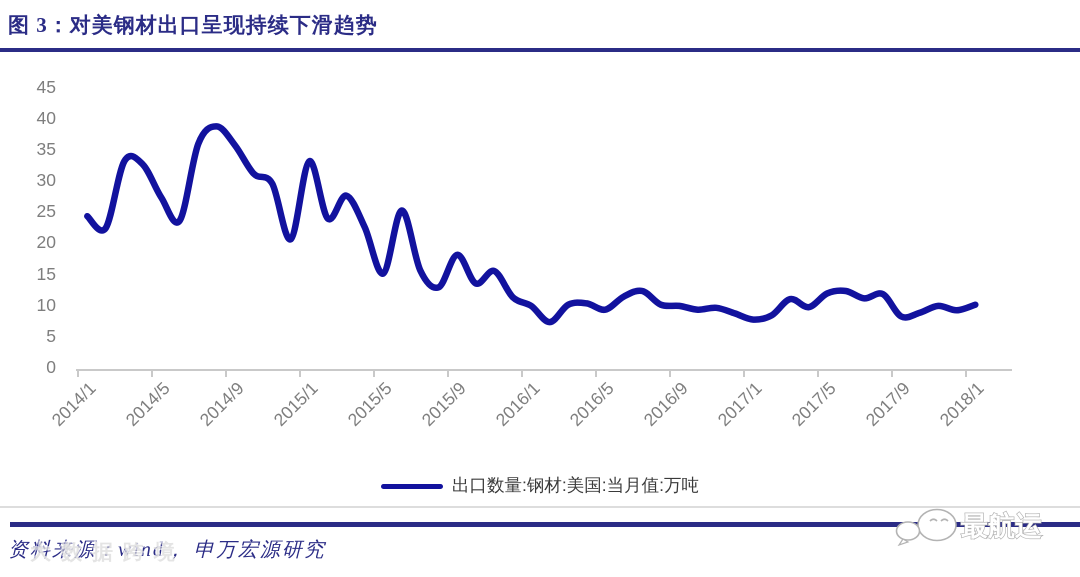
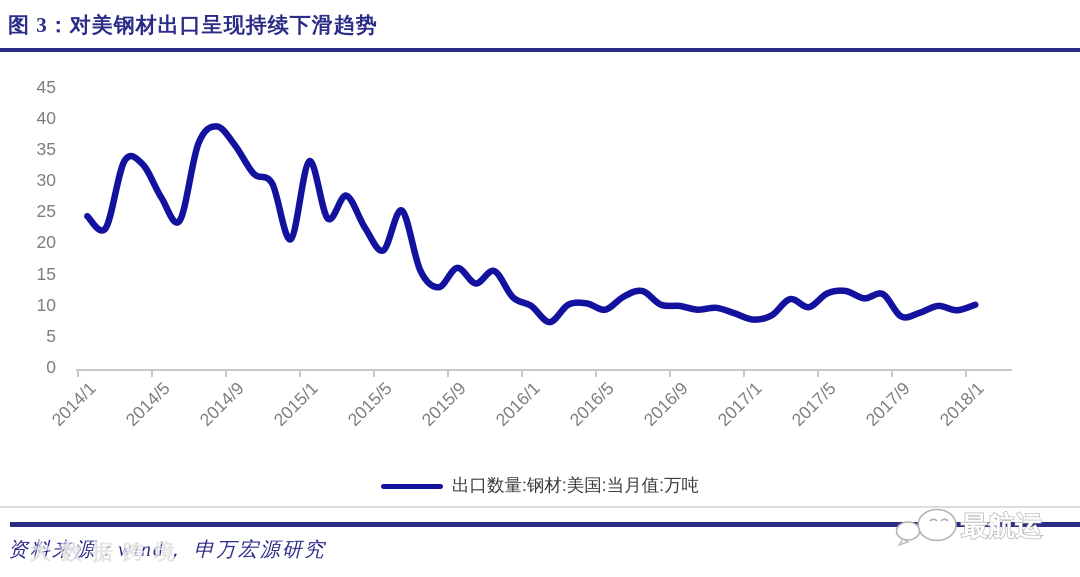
2015/5: 15 -> 19
2015/9: 18 -> 16
